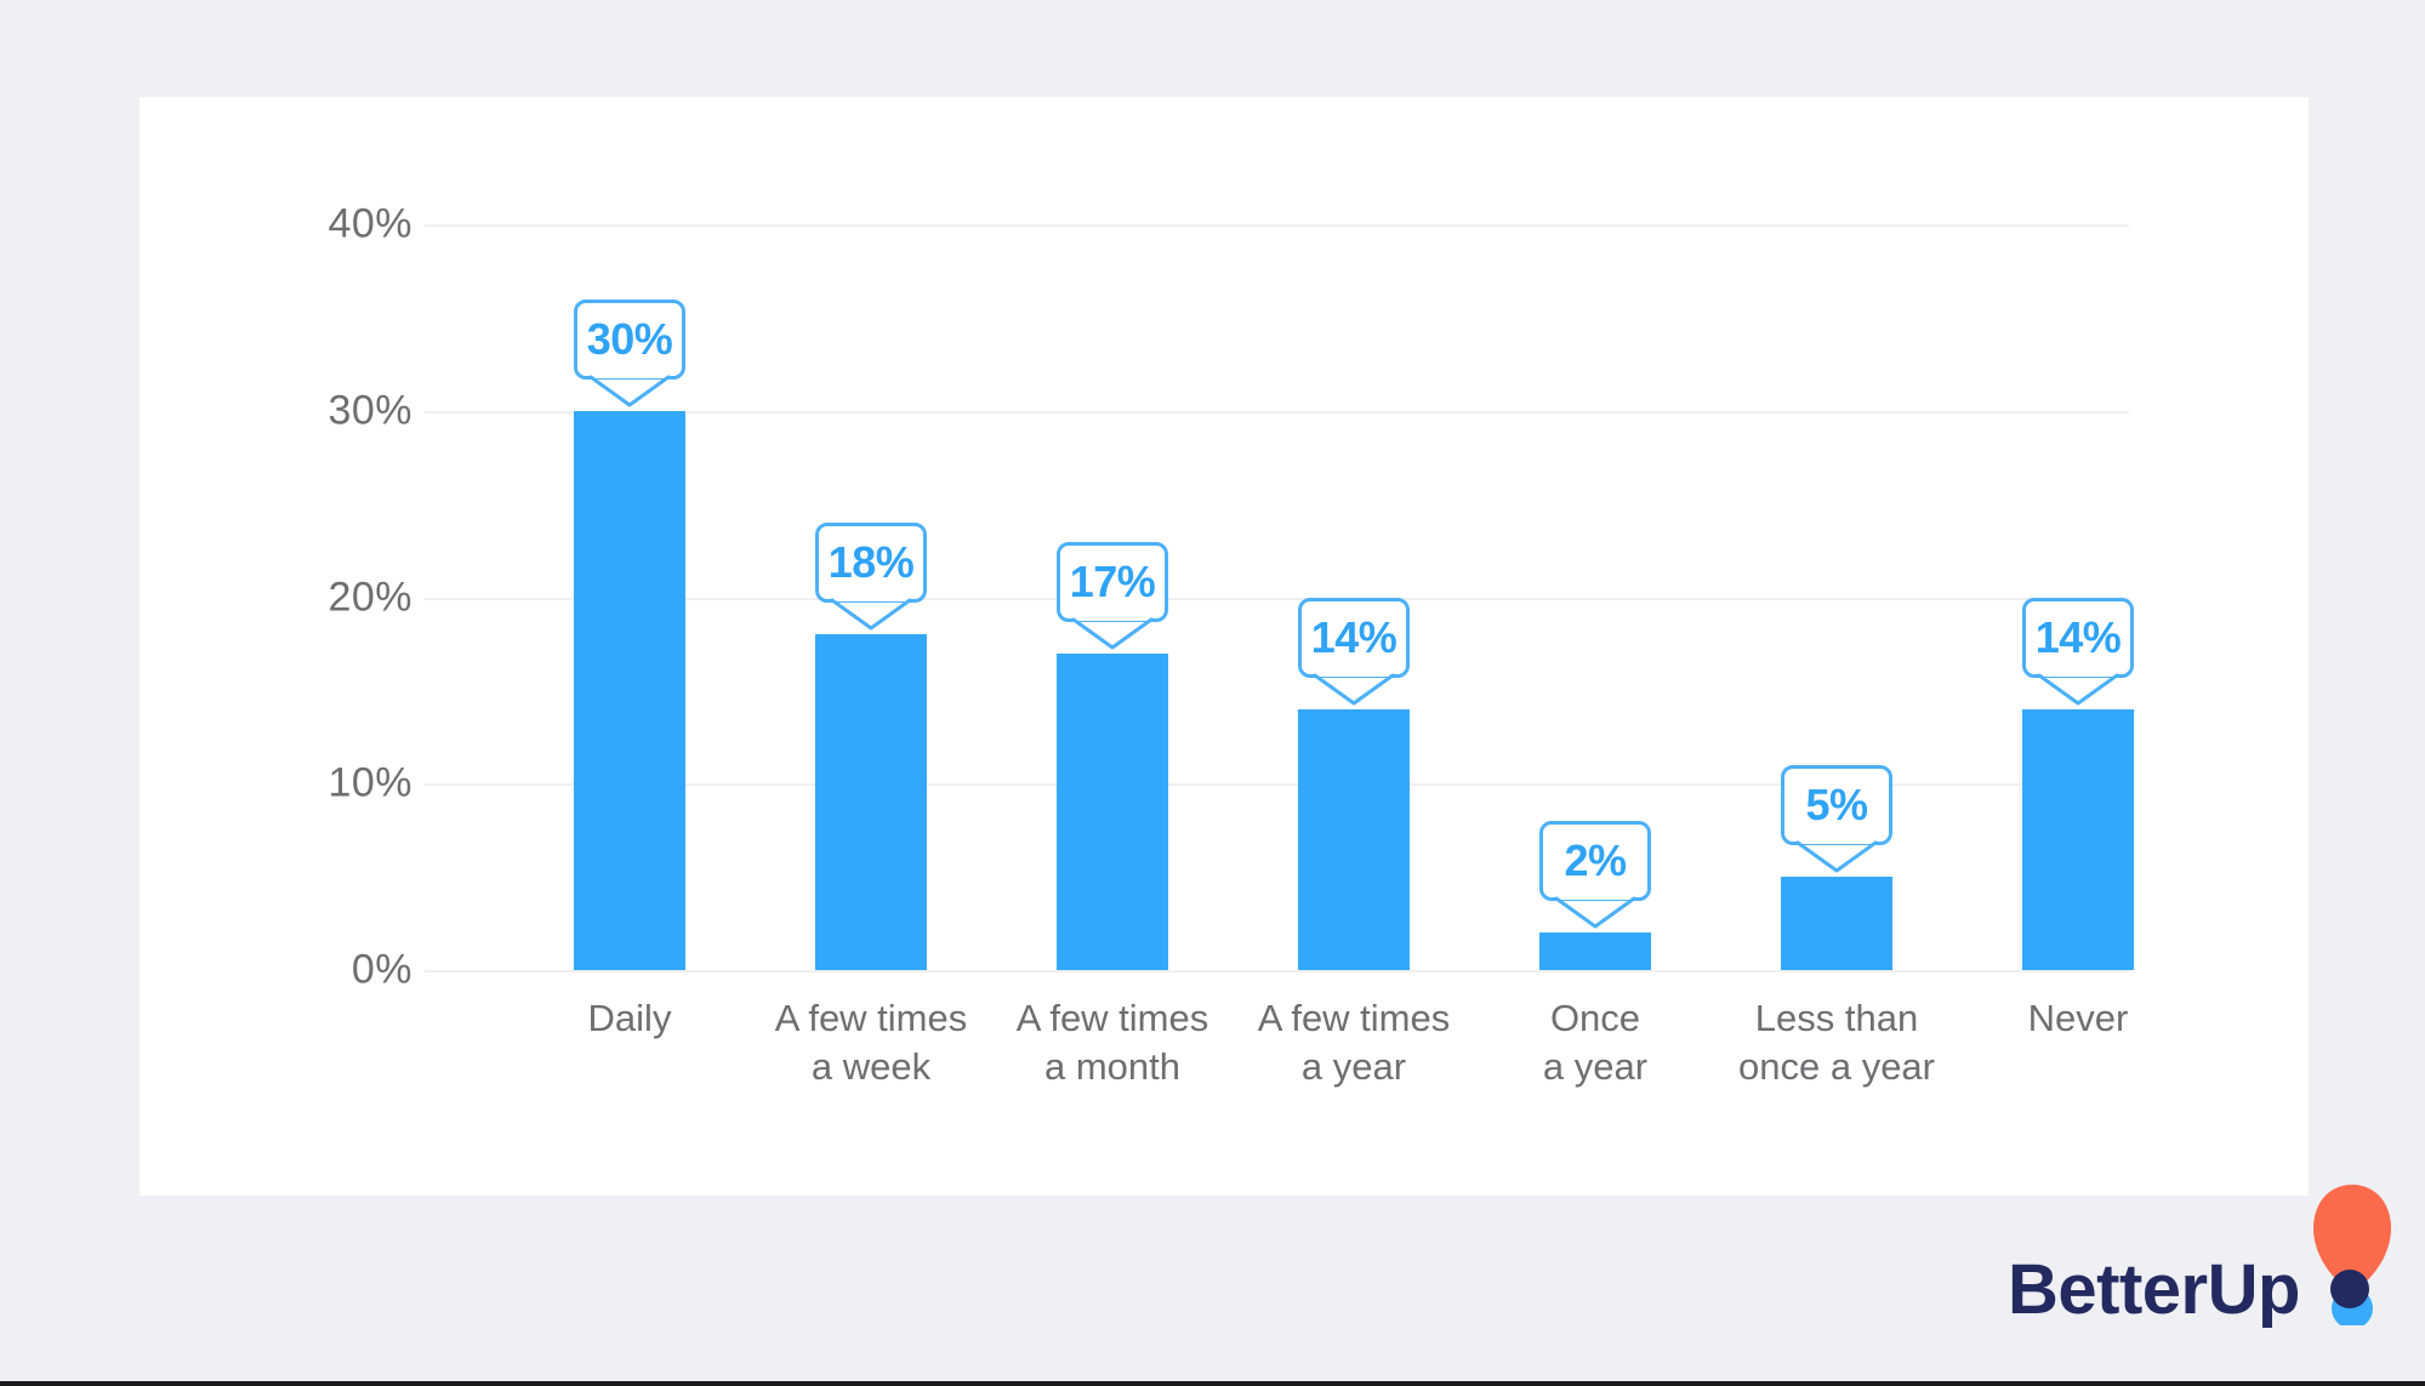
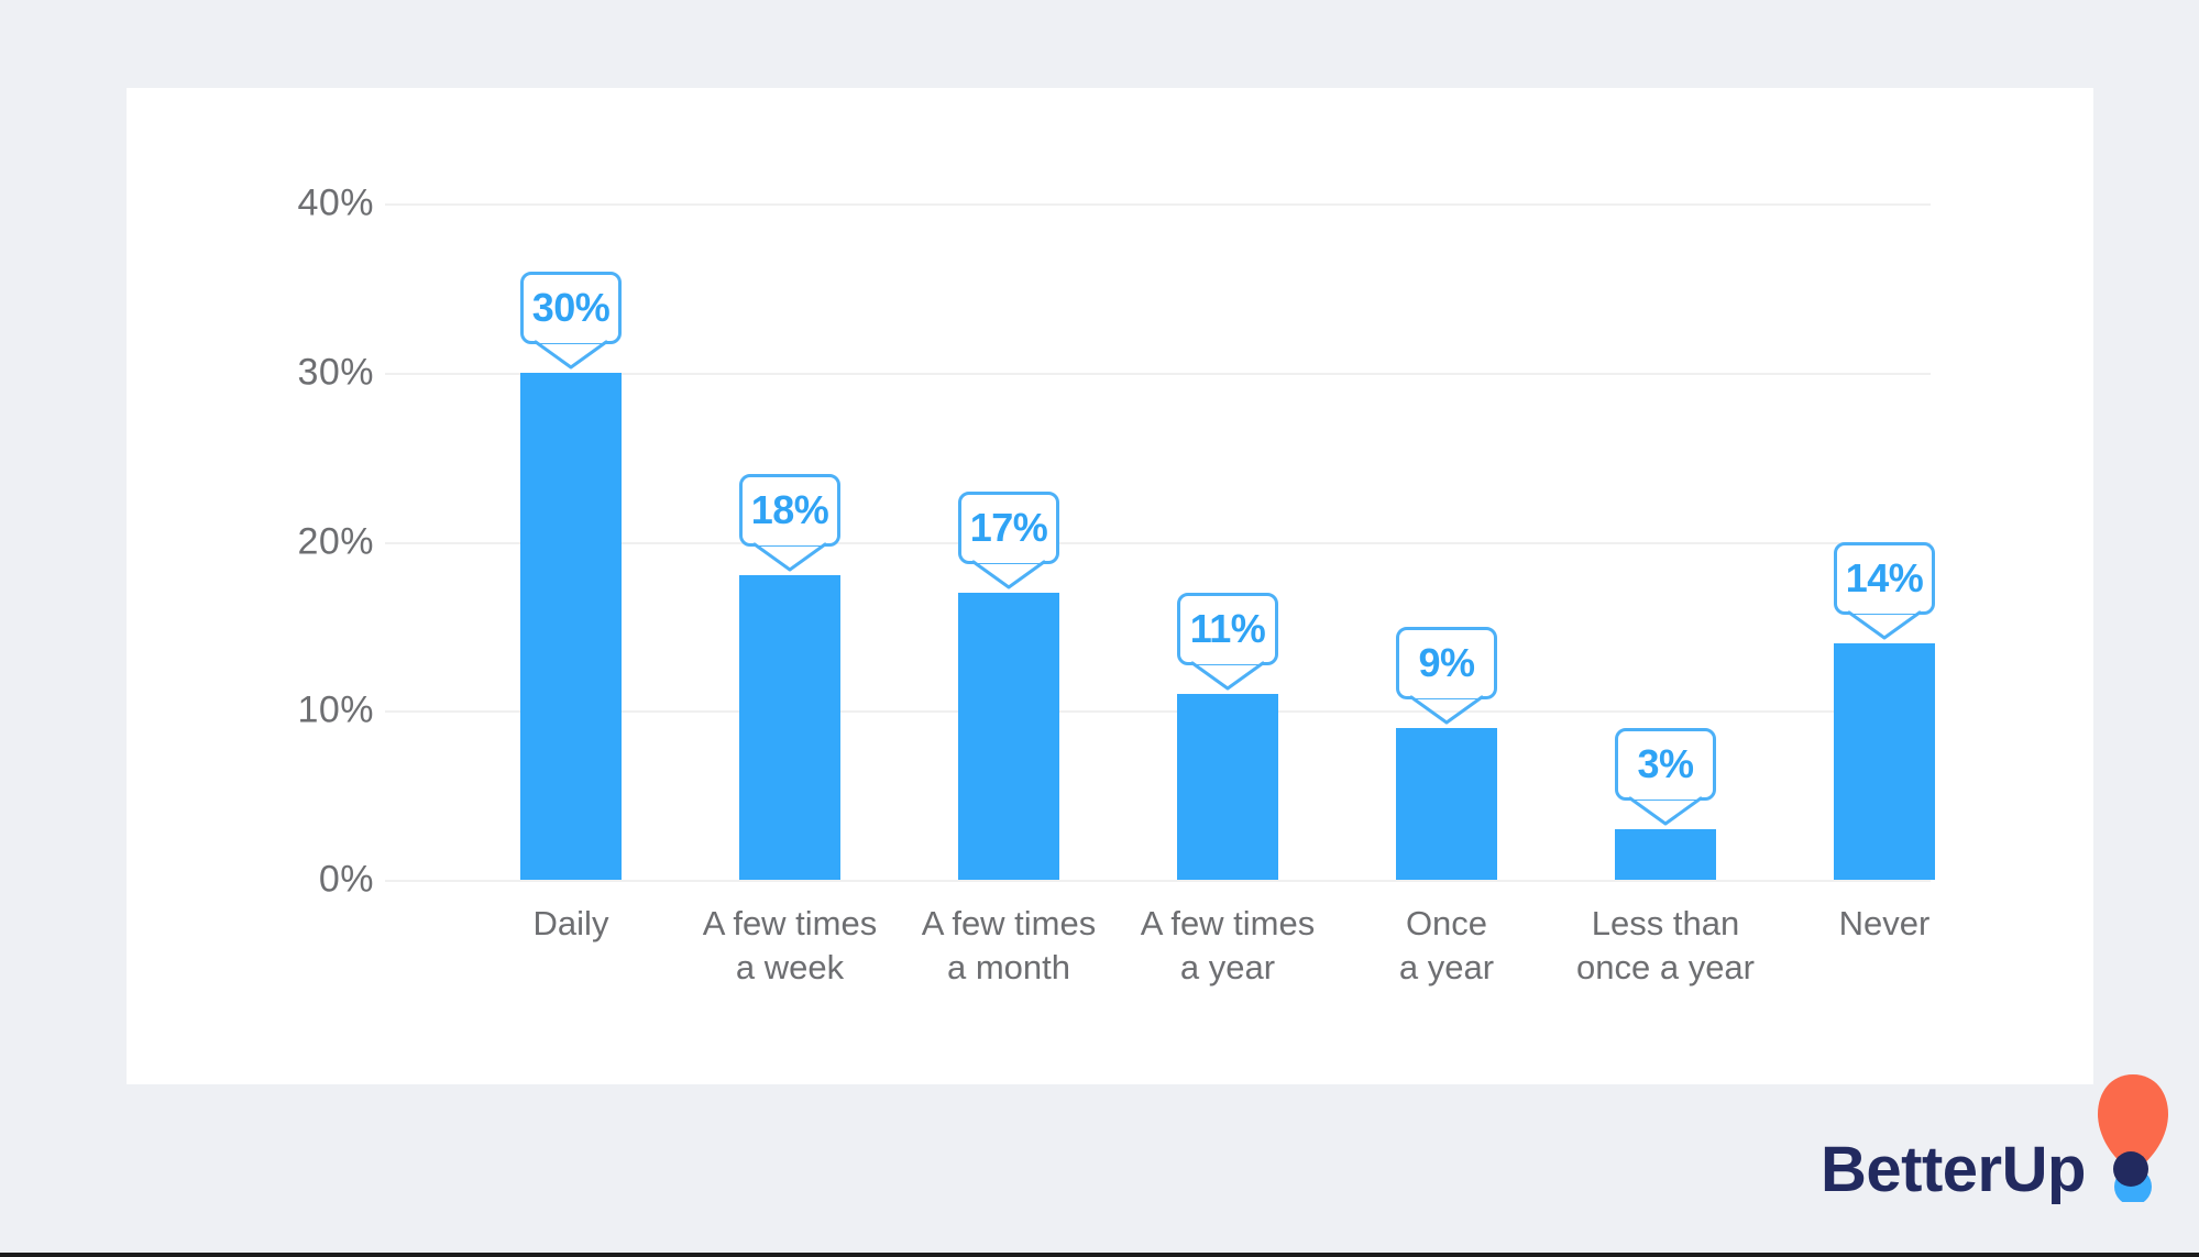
A few times a year: 14% -> 11%
Once a year: 2% -> 9%
Less than once a year: 5% -> 3%
